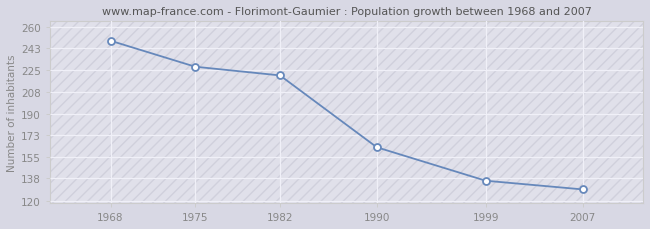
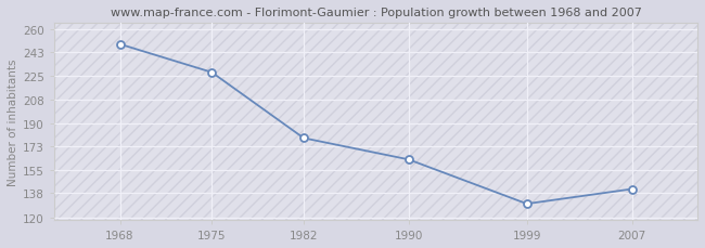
1982: 221 -> 179
1999: 136 -> 130
2007: 129 -> 141
